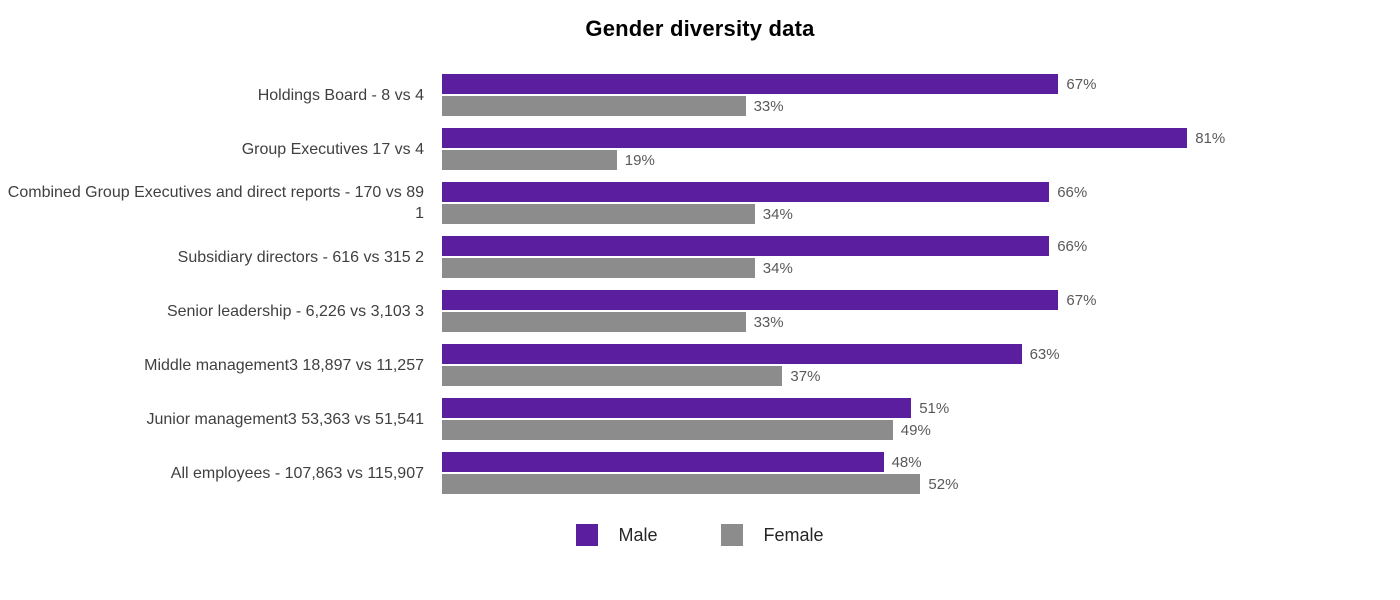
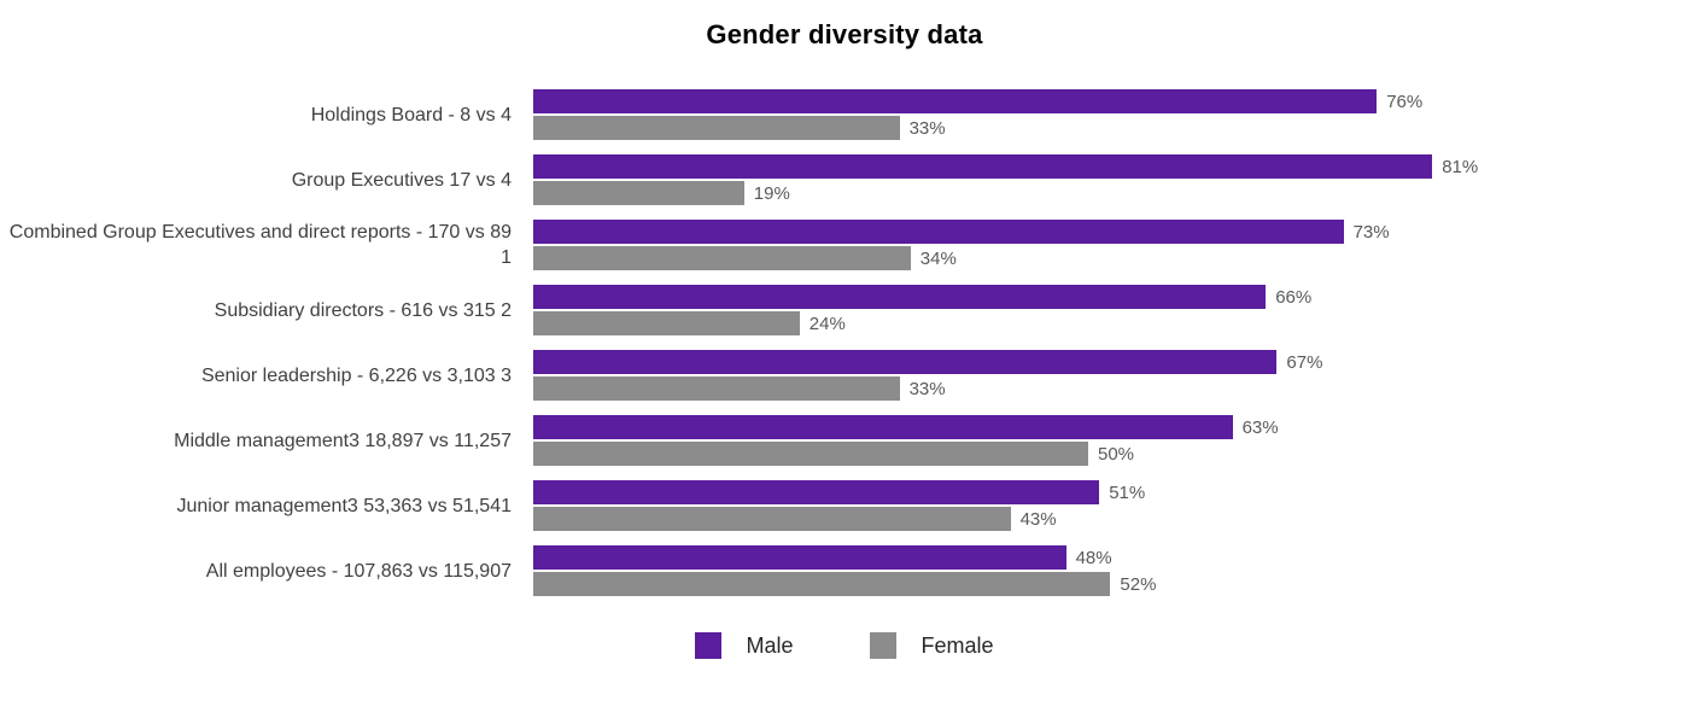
Male/Holdings Board - 8 vs 4: 67% -> 76%
Male/Combined Group Executives and direct reports - 170 vs 89 1: 66% -> 73%
Female/Subsidiary directors - 616 vs 315 2: 34% -> 24%
Female/Middle management3 18,897 vs 11,257: 37% -> 50%
Female/Junior management3 53,363 vs 51,541: 49% -> 43%
